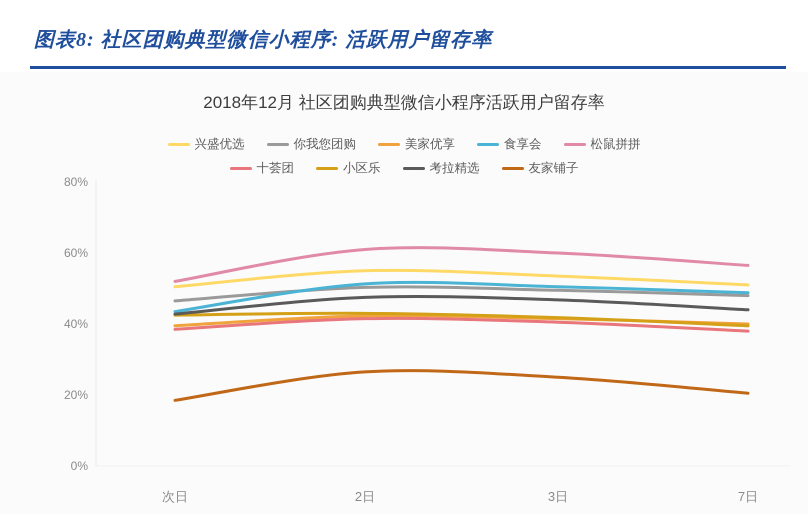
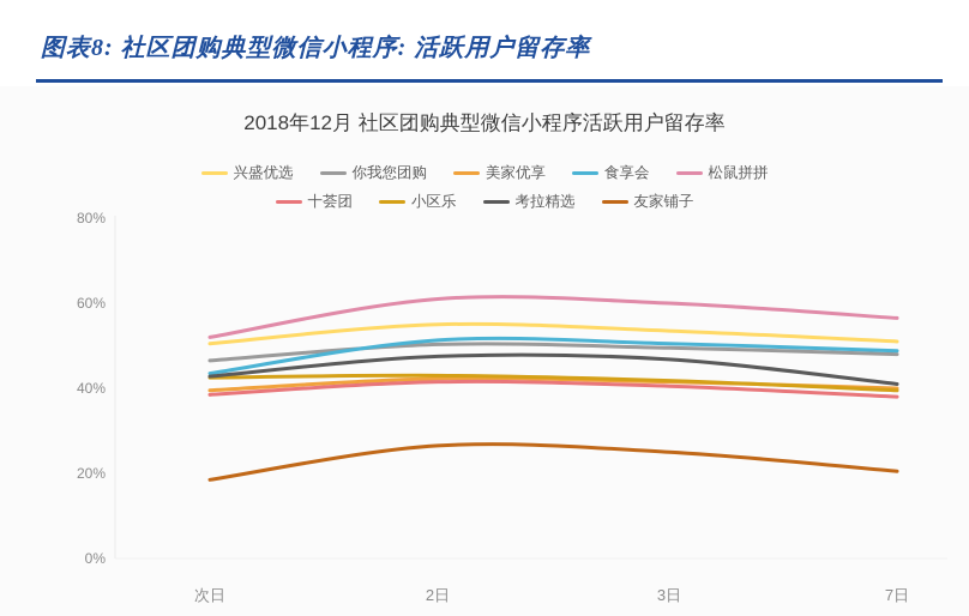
考拉精选/7日: 44% -> 41%
